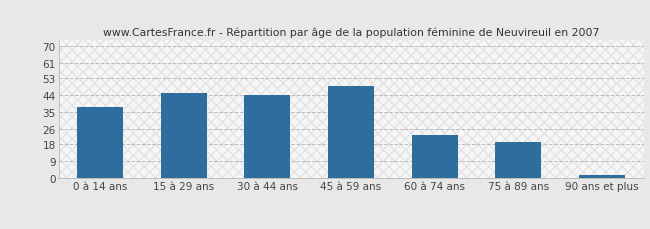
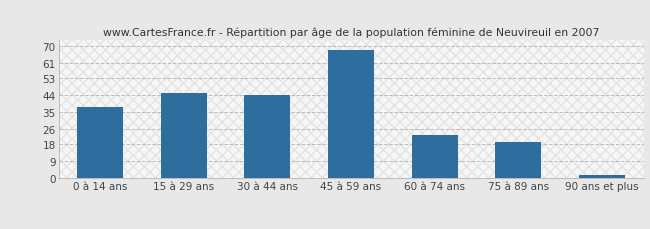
45 à 59 ans: 49 -> 68
